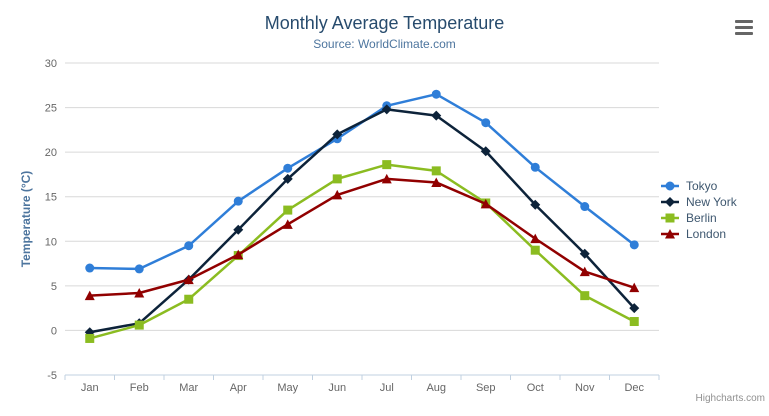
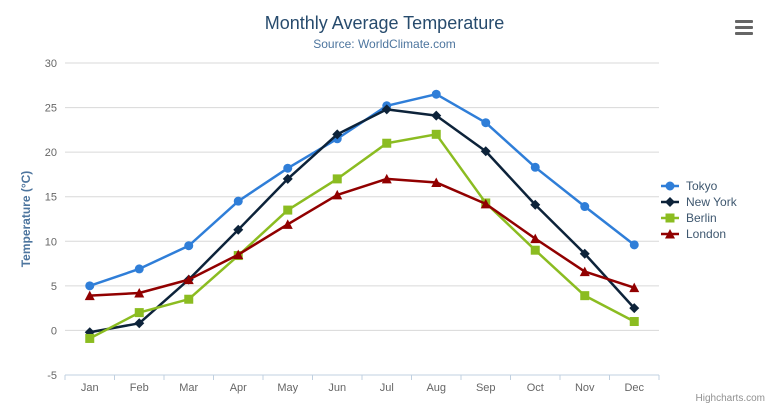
Tokyo/Jan: 7 -> 5
Berlin/Feb: 1 -> 2
Berlin/Jul: 19 -> 21
Berlin/Aug: 18 -> 22
